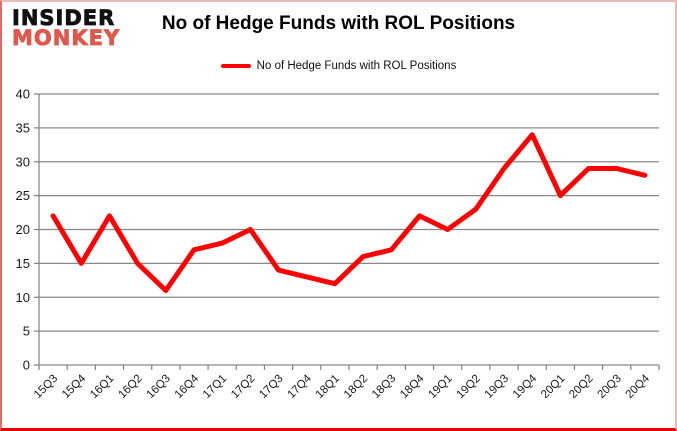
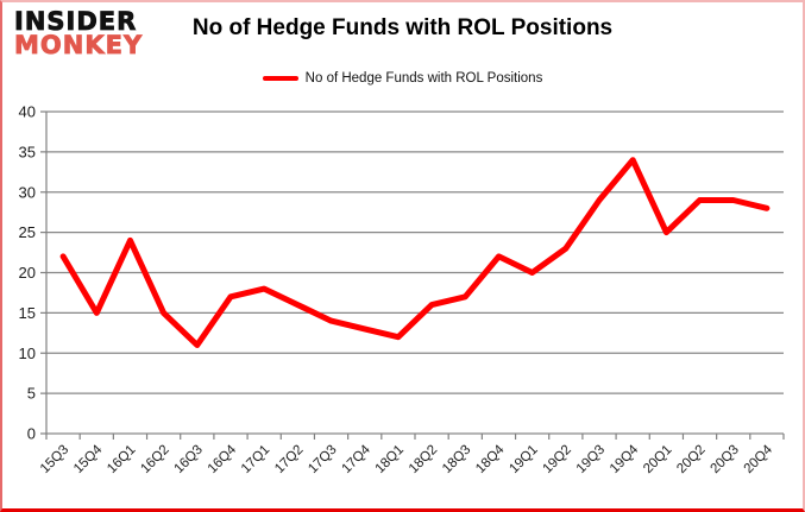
16Q1: 22 -> 24
17Q2: 20 -> 16
